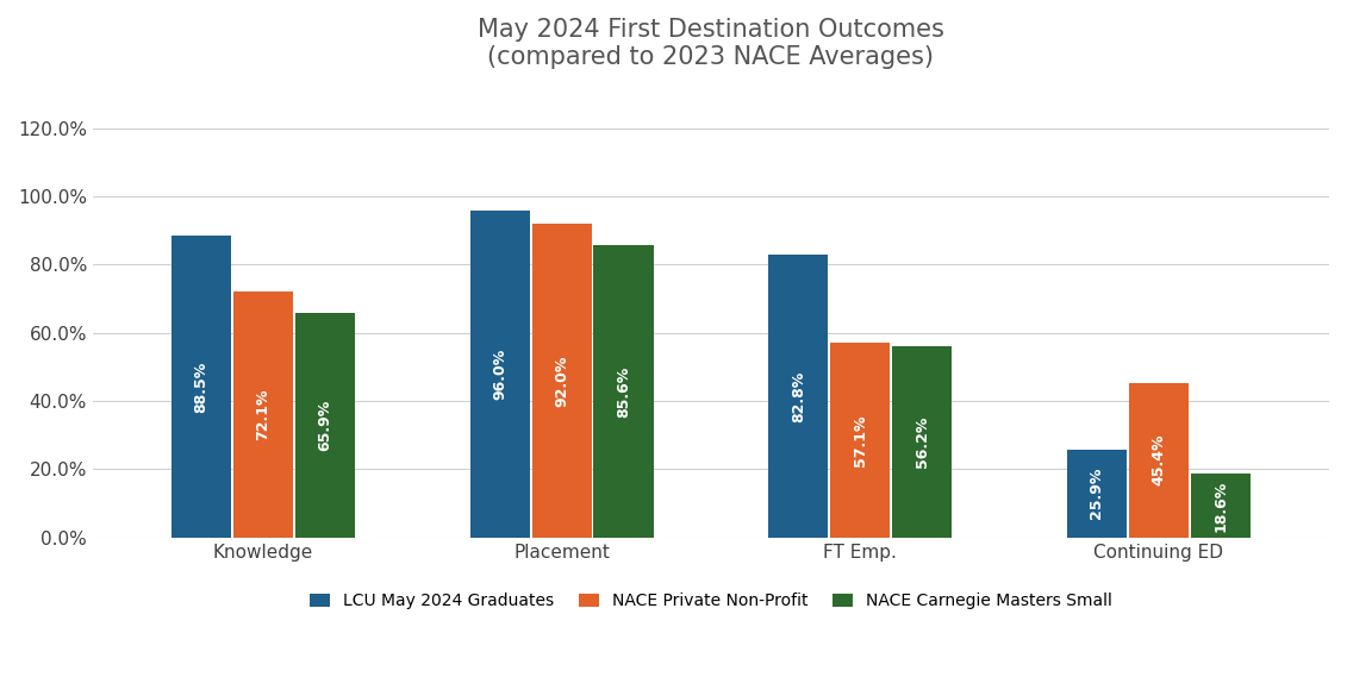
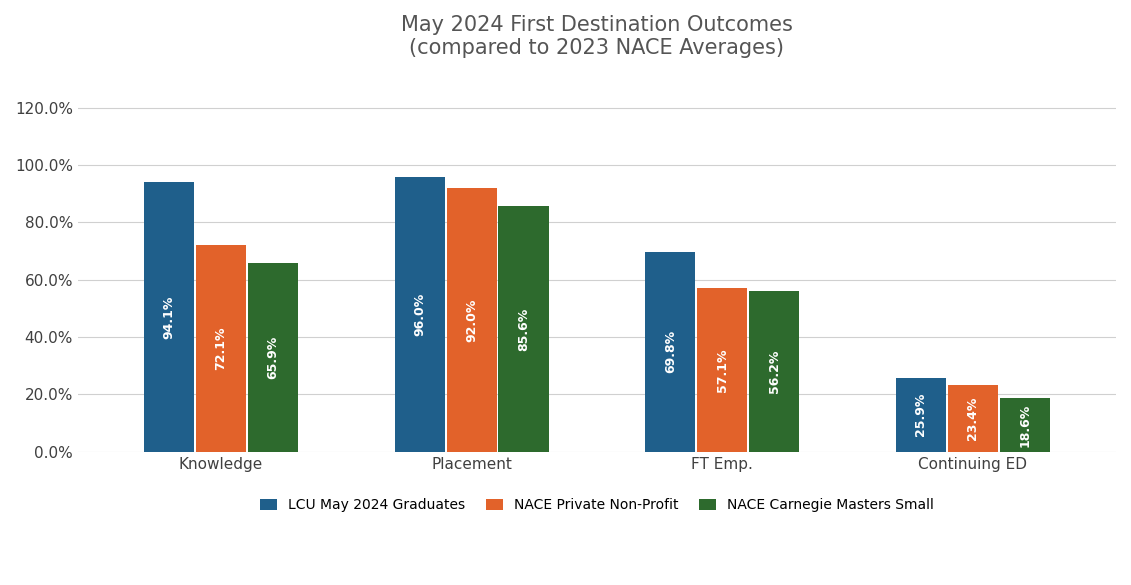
LCU May 2024 Graduates/Knowledge: 88.5% -> 94.1%
LCU May 2024 Graduates/FT Emp.: 82.8% -> 69.8%
NACE Private Non-Profit/Continuing ED: 45.4% -> 23.4%
